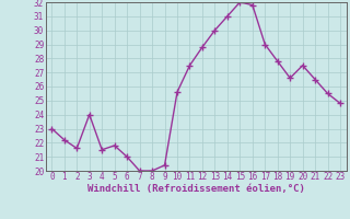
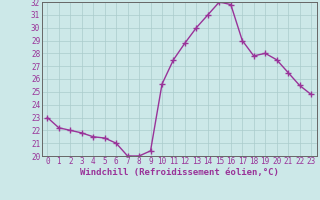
2: 21.6 -> 22.0
3: 24.0 -> 21.8
5: 21.8 -> 21.4
19: 26.6 -> 28.0
